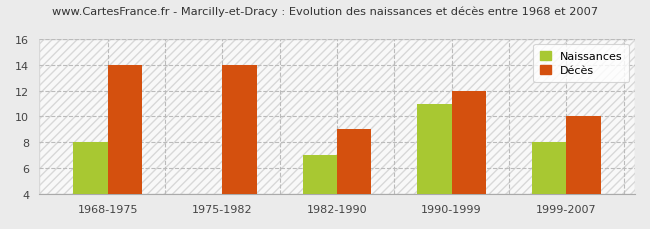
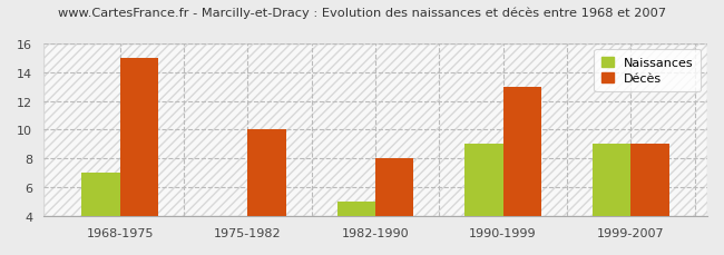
Naissances/1968-1975: 8 -> 7
Décès/1968-1975: 14 -> 15
Décès/1975-1982: 14 -> 10
Naissances/1982-1990: 7 -> 5
Décès/1982-1990: 9 -> 8
Naissances/1990-1999: 11 -> 9
Décès/1990-1999: 12 -> 13
Naissances/1999-2007: 8 -> 9
Décès/1999-2007: 10 -> 9
